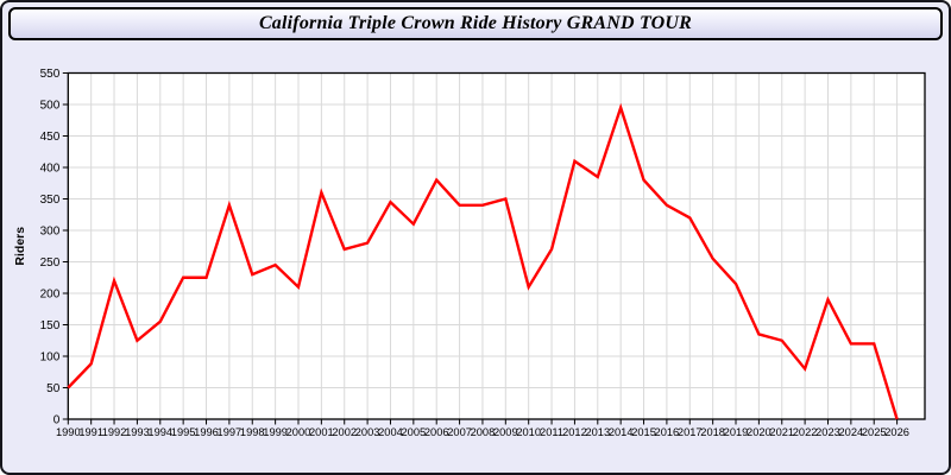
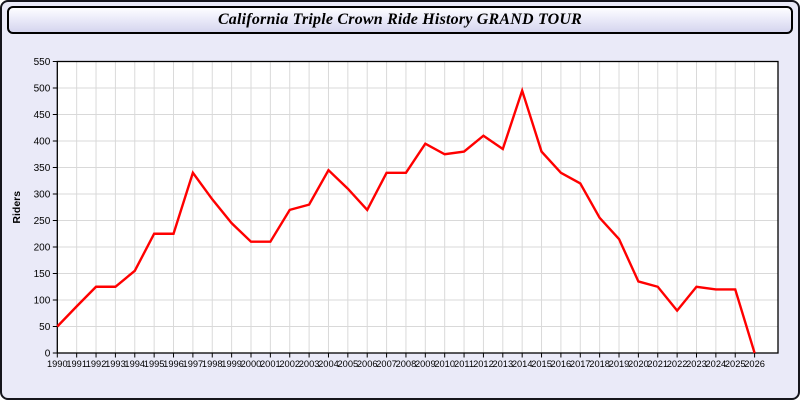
1992: 220 -> 120
1998: 230 -> 290
2001: 360 -> 210
2006: 380 -> 270
2009: 350 -> 400
2010: 210 -> 380
2011: 270 -> 380
2023: 190 -> 120
